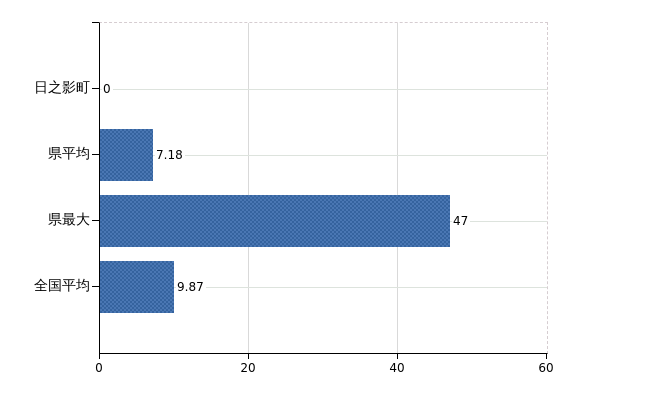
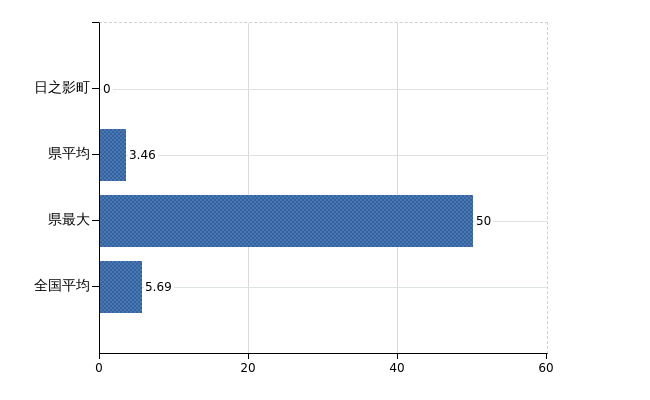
県平均: 7.18 -> 3.46
県最大: 47 -> 50
全国平均: 9.87 -> 5.69
